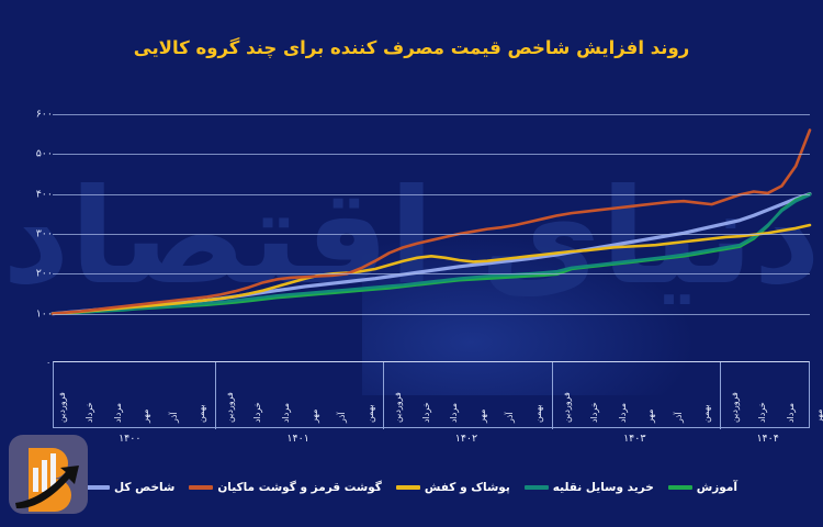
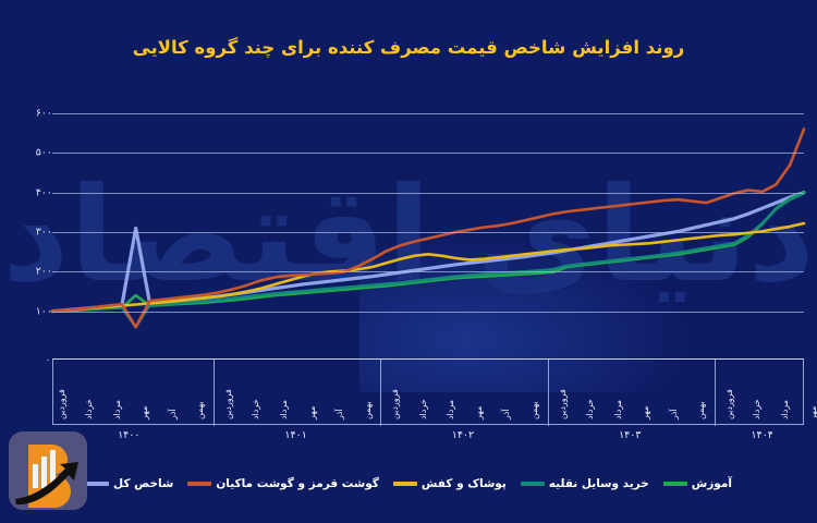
آموزش/مهر ۱۴۰۰: 110 -> 140
خرید وسایل نقلیه/مهر ۱۴۰۰: 110 -> 60
گوشت قرمز و گوشت ماکیان/مهر ۱۴۰۰: 120 -> 60
شاخص کل/مهر ۱۴۰۰: 120 -> 310
